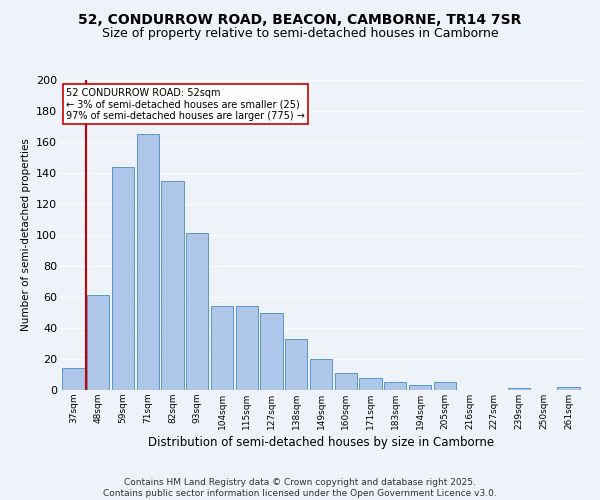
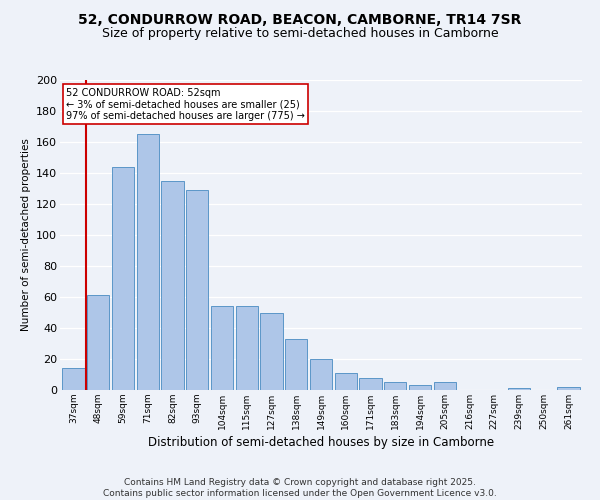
93sqm: 101 -> 129
